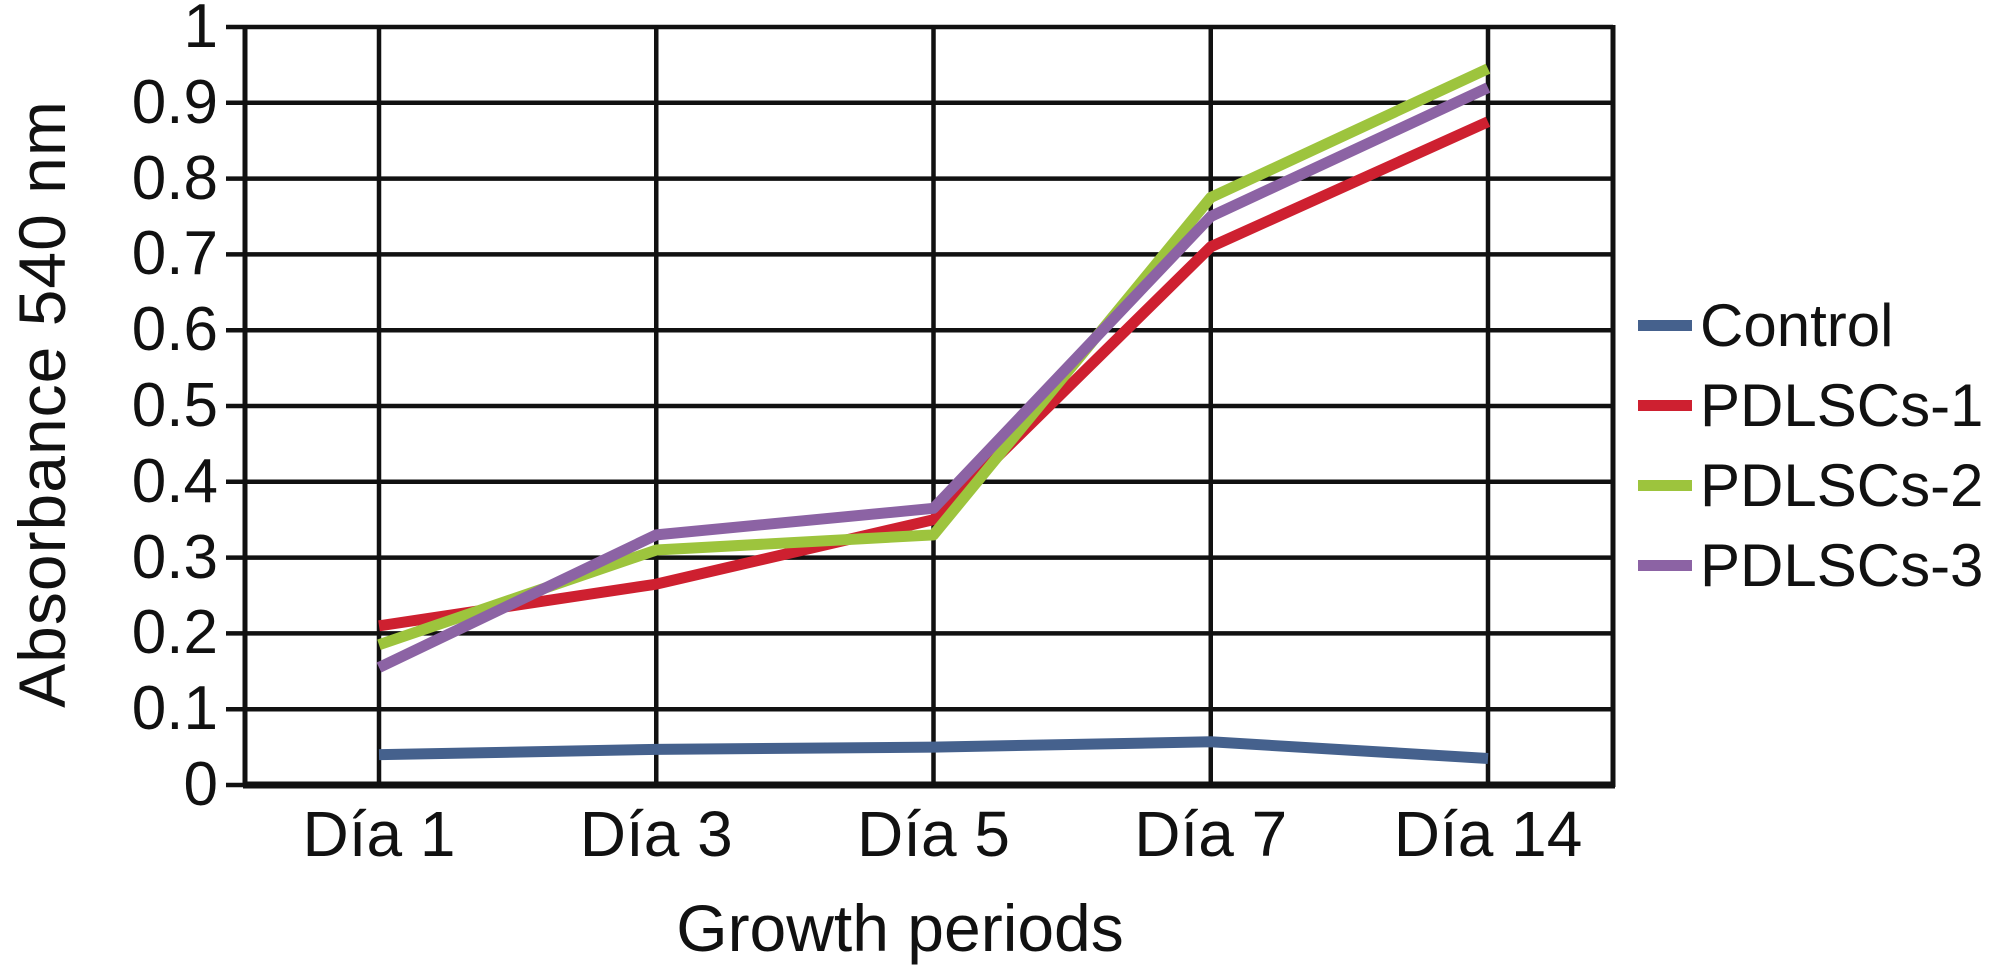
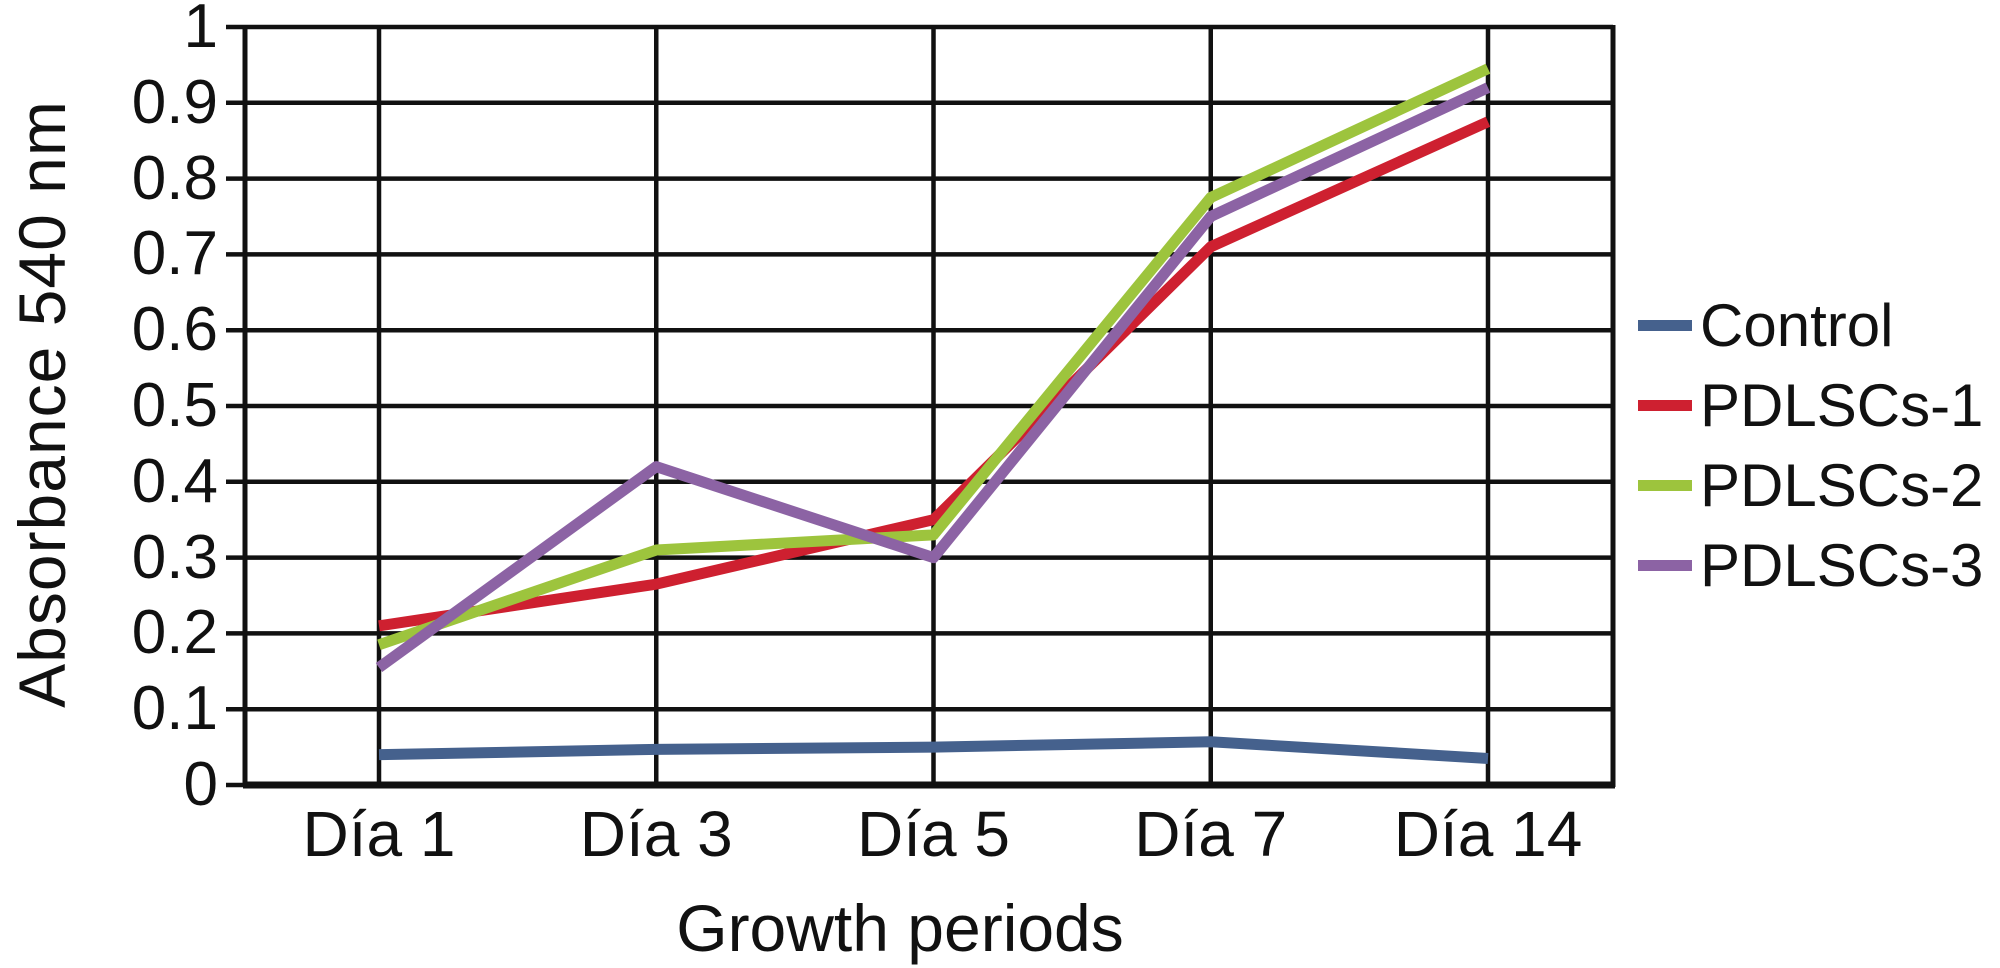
PDLSCs-3/Día 3: 0.33 -> 0.42
PDLSCs-3/Día 5: 0.36 -> 0.30
